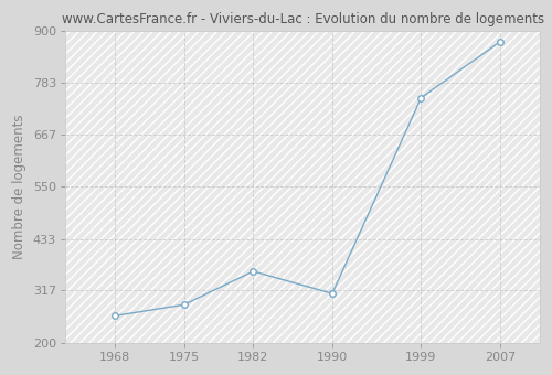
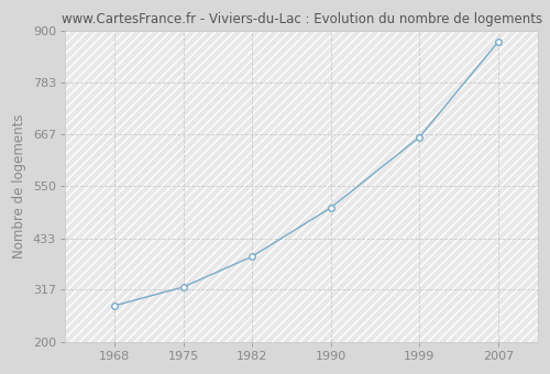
1968: 260 -> 281
1975: 285 -> 323
1982: 360 -> 392
1990: 310 -> 502
1999: 750 -> 661
